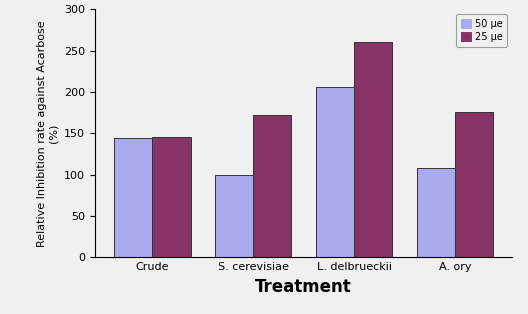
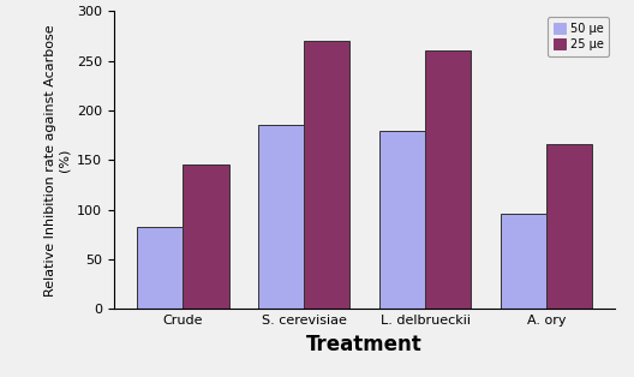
50 μe/Crude: 144 -> 83
50 μe/S. cerevisiae: 100 -> 186
25 μe/S. cerevisiae: 172 -> 270
50 μe/L. delbrueckii: 206 -> 179
50 μe/A. ory: 108 -> 96
25 μe/A. ory: 176 -> 166
